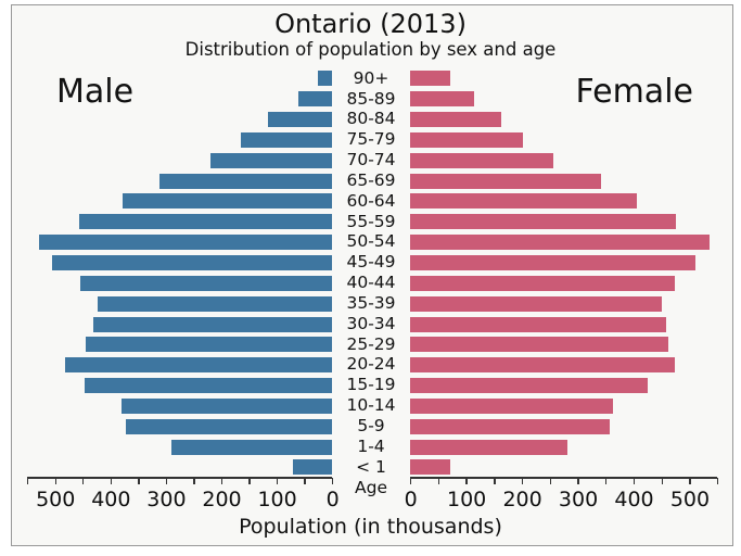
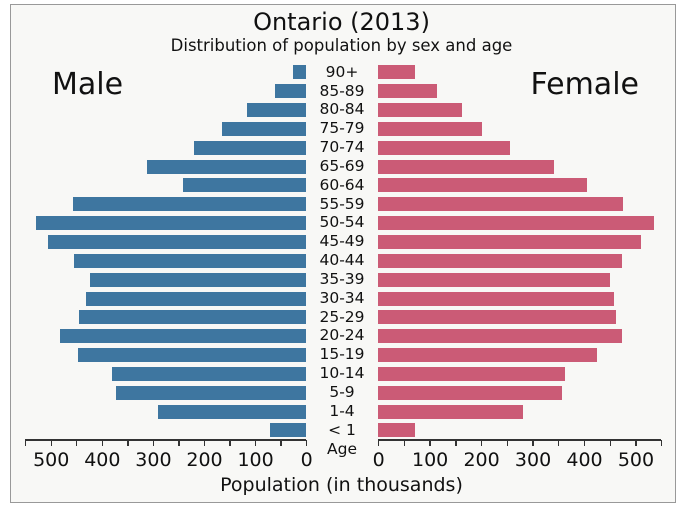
Male/60-64: 380 -> 240
